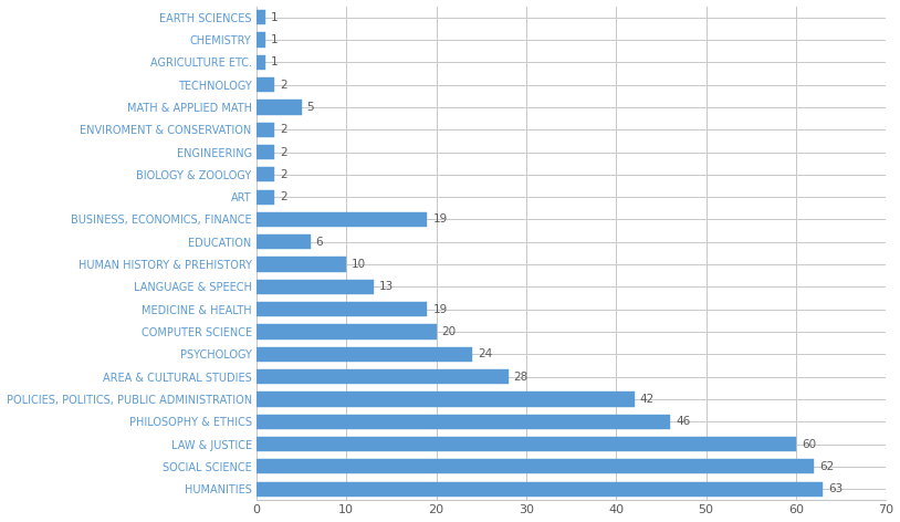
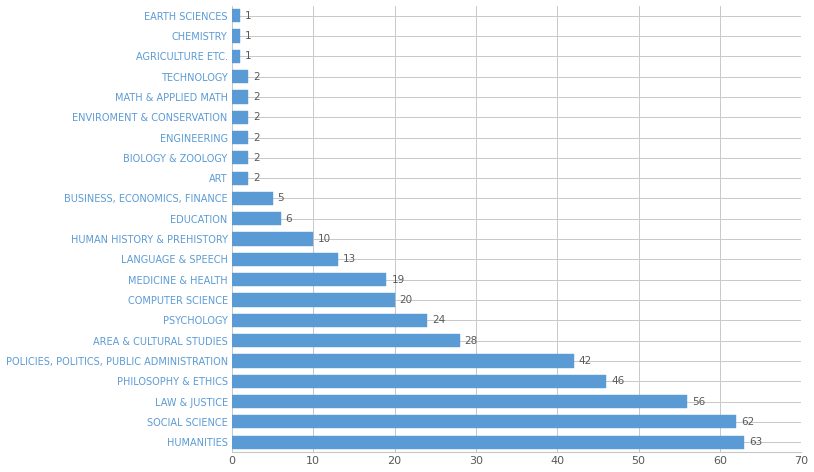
MATH & APPLIED MATH: 5 -> 2
BUSINESS, ECONOMICS, FINANCE: 19 -> 5
LAW & JUSTICE: 60 -> 56
